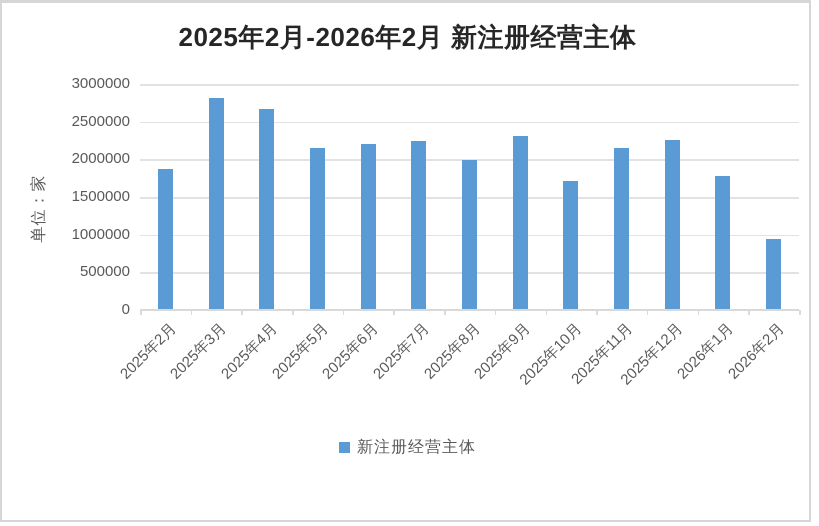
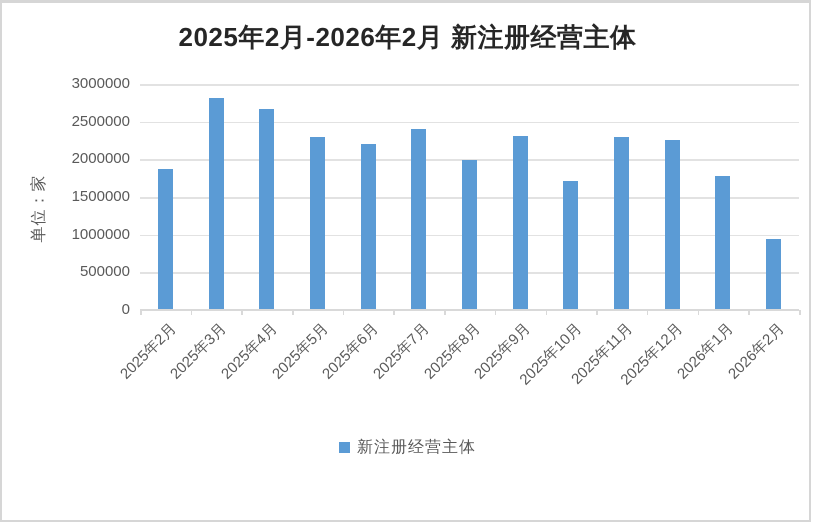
2025年5月: 2200000 -> 2300000
2025年7月: 2200000 -> 2400000
2025年11月: 2200000 -> 2300000
